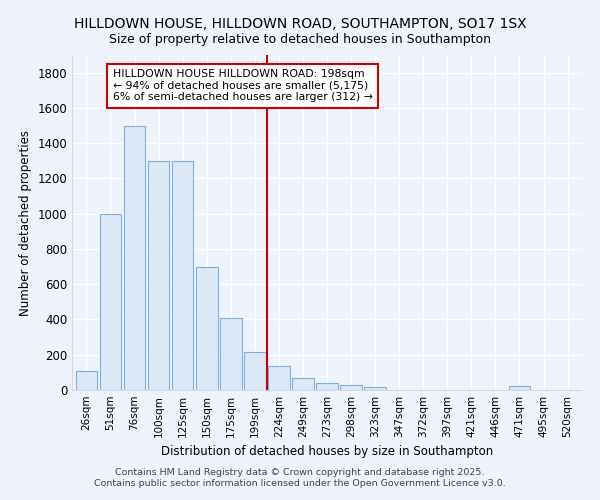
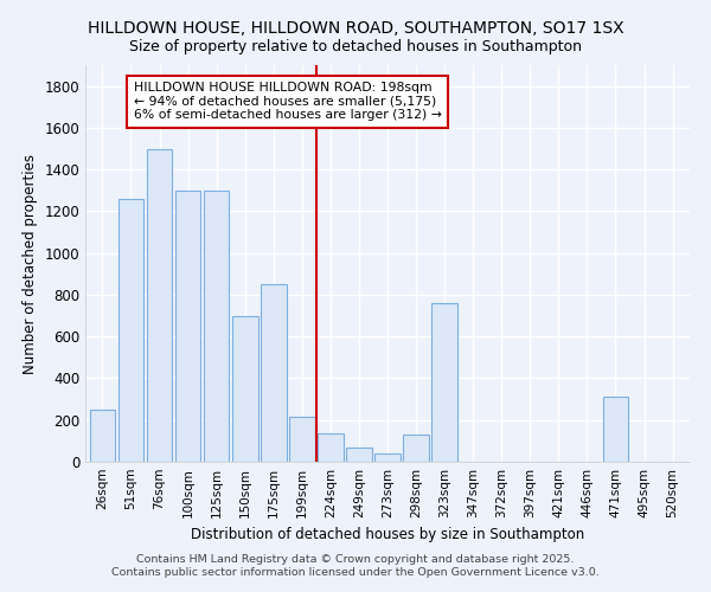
26sqm: 110 -> 250
51sqm: 1000 -> 1260
175sqm: 410 -> 850
298sqm: 30 -> 130
323sqm: 20 -> 760
471sqm: 20 -> 310
